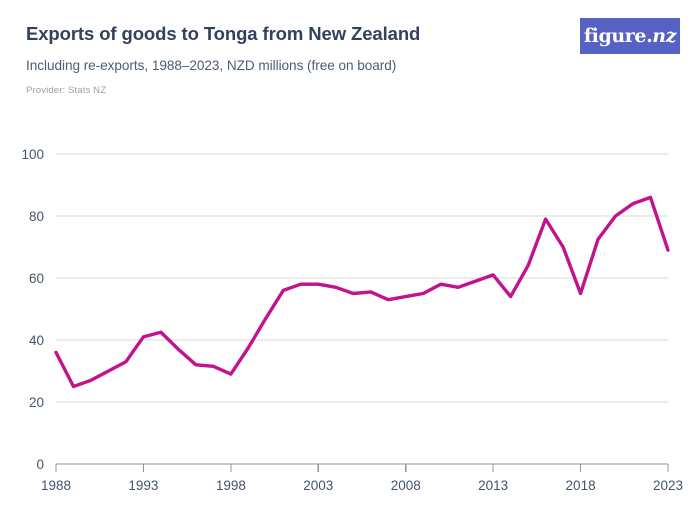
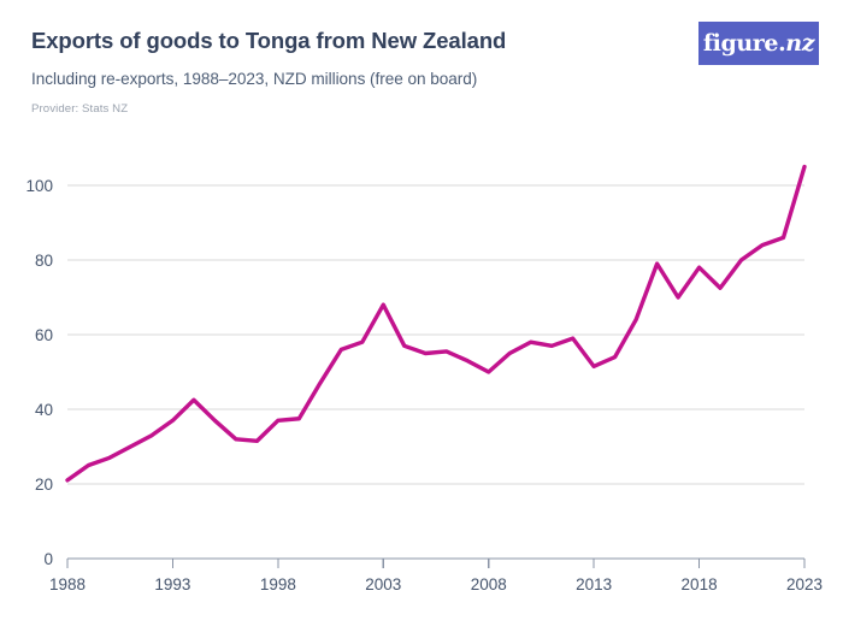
1988: 36 -> 21
1993: 41 -> 37
1998: 29 -> 37
2003: 58 -> 68
2008: 54 -> 50
2013: 61 -> 52
2018: 55 -> 78
2023: 69 -> 105
